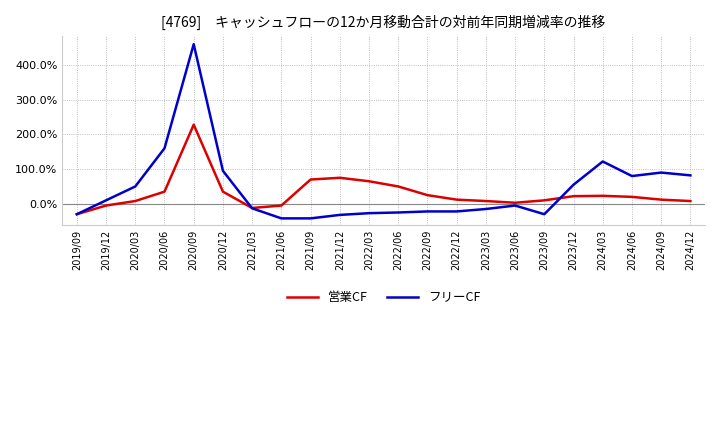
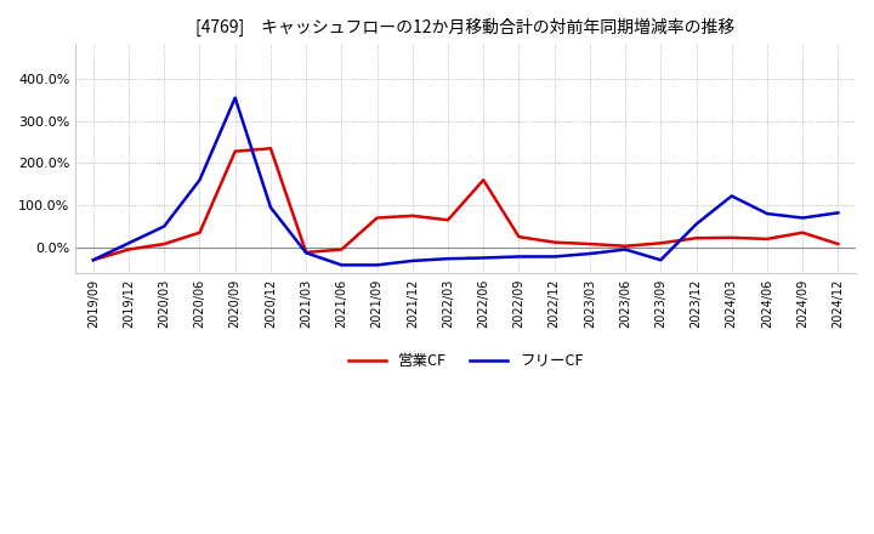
フリーCF/2020/09: 460% -> 355%
営業CF/2020/12: 35% -> 235%
営業CF/2022/06: 50% -> 160%
営業CF/2024/09: 12% -> 35%
フリーCF/2024/09: 90% -> 70%
